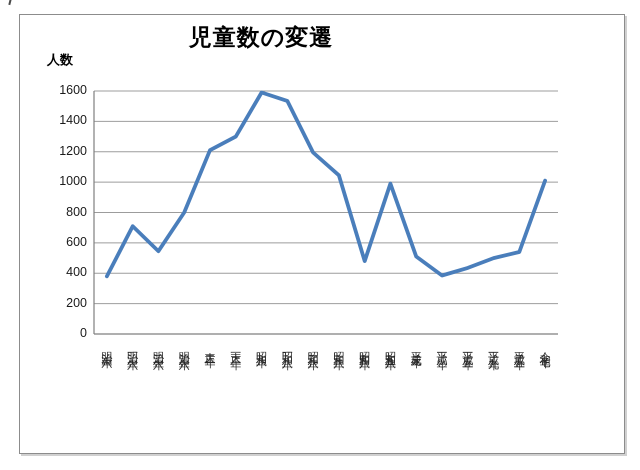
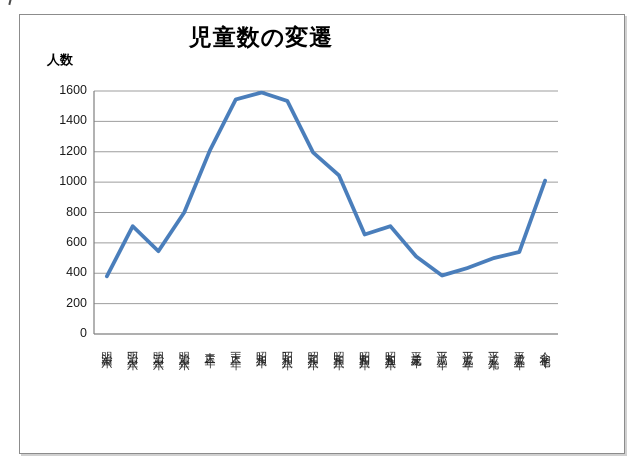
大正一二年: 1300 -> 1540
昭和四八年: 480 -> 660
昭和五八年: 990 -> 710
